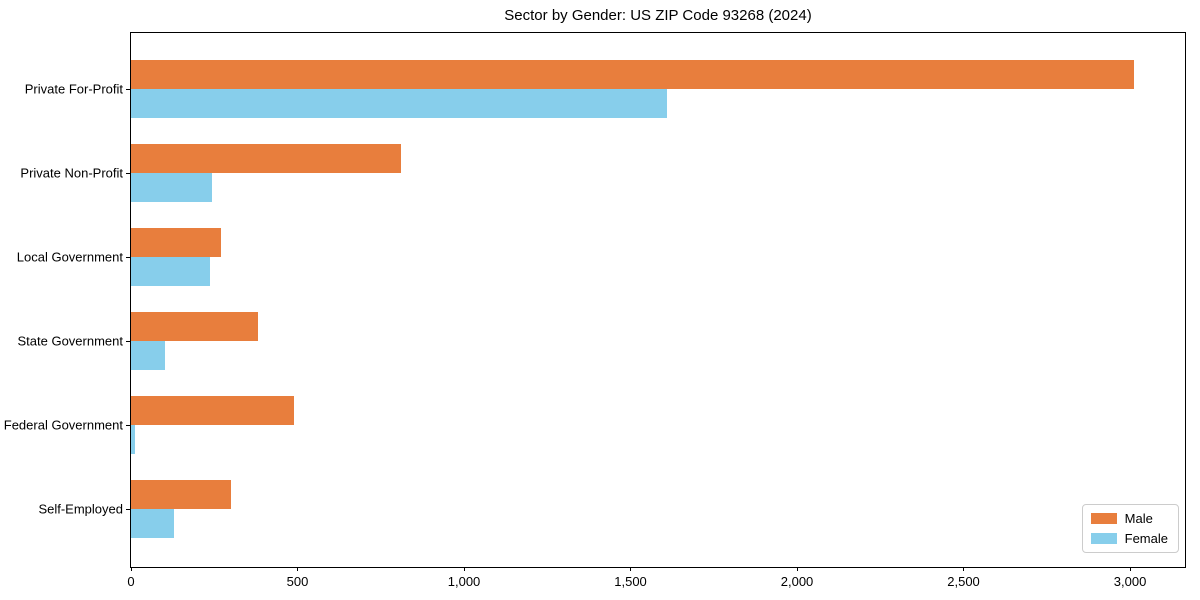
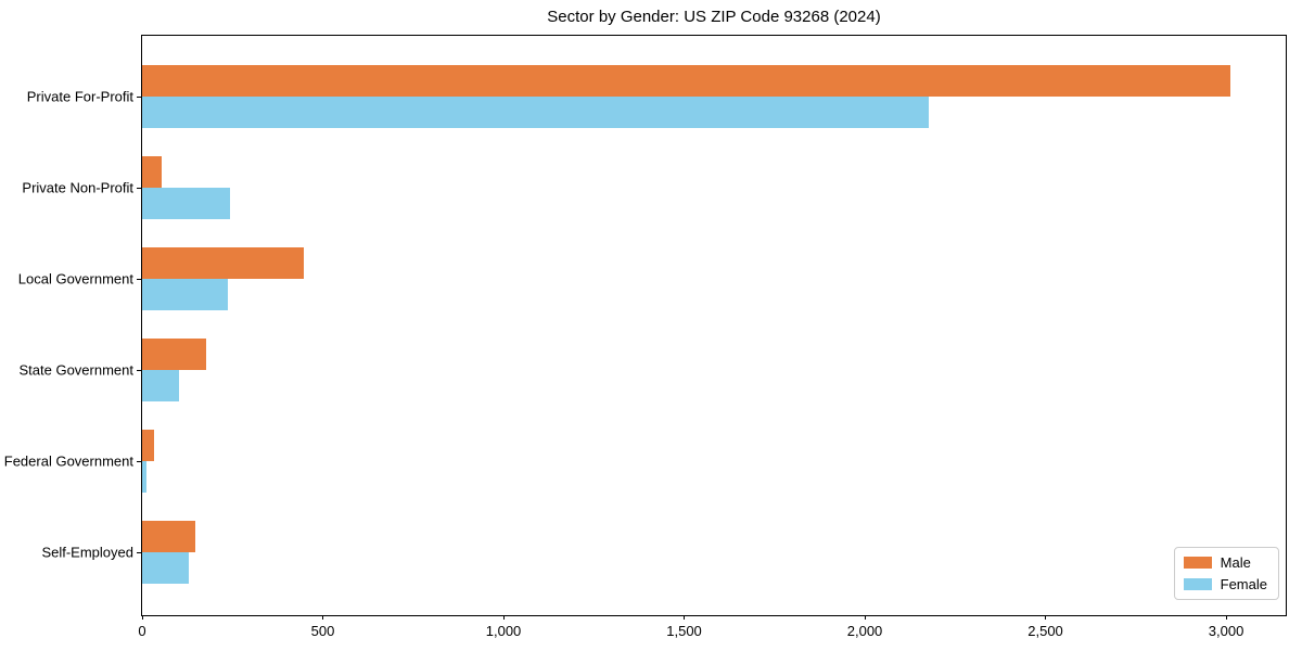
Female/Private For-Profit: 1610 -> 2180
Male/Private Non-Profit: 810 -> 60
Male/Local Government: 270 -> 450
Male/State Government: 380 -> 180
Male/Federal Government: 490 -> 30
Male/Self-Employed: 300 -> 150
